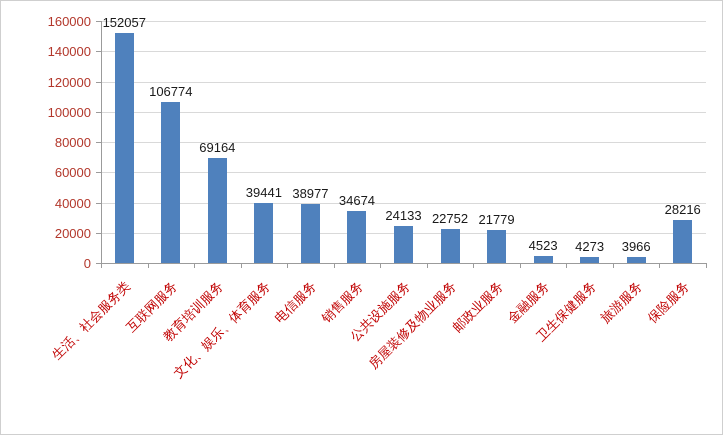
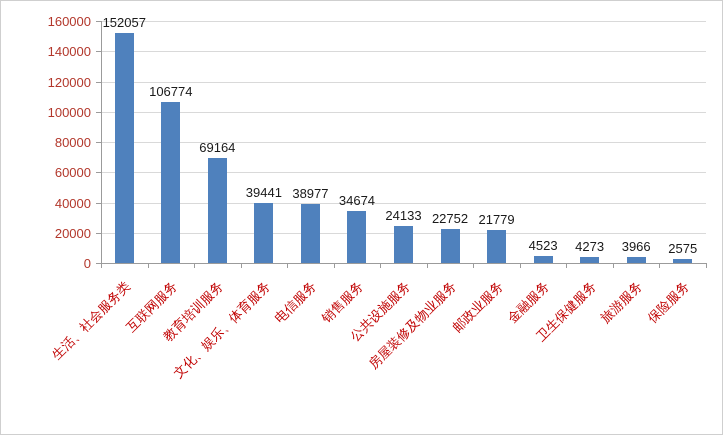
保险服务: 28216 -> 2575
